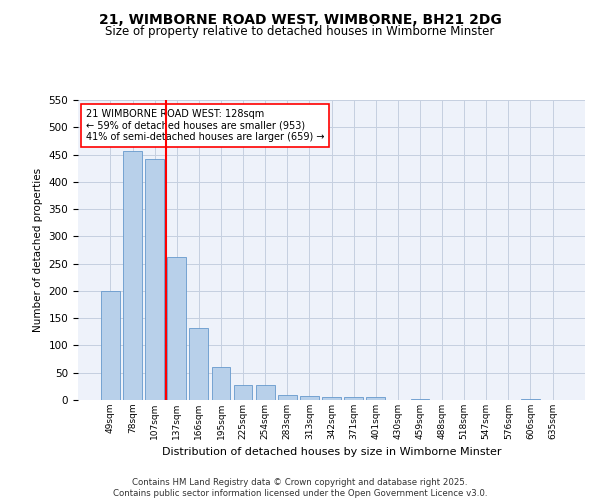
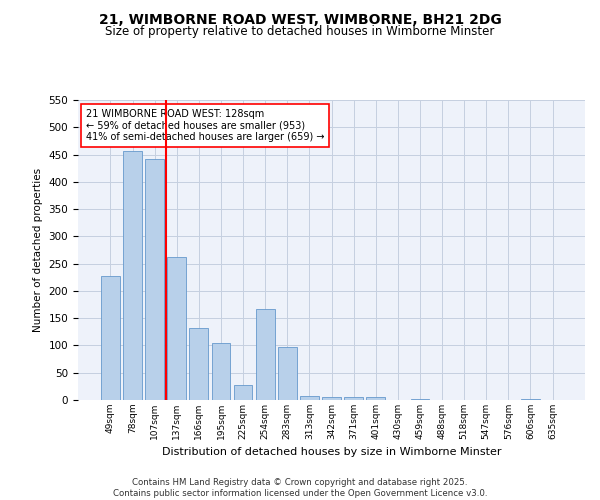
49sqm: 200 -> 228
195sqm: 60 -> 104
254sqm: 28 -> 166
283sqm: 10 -> 98
